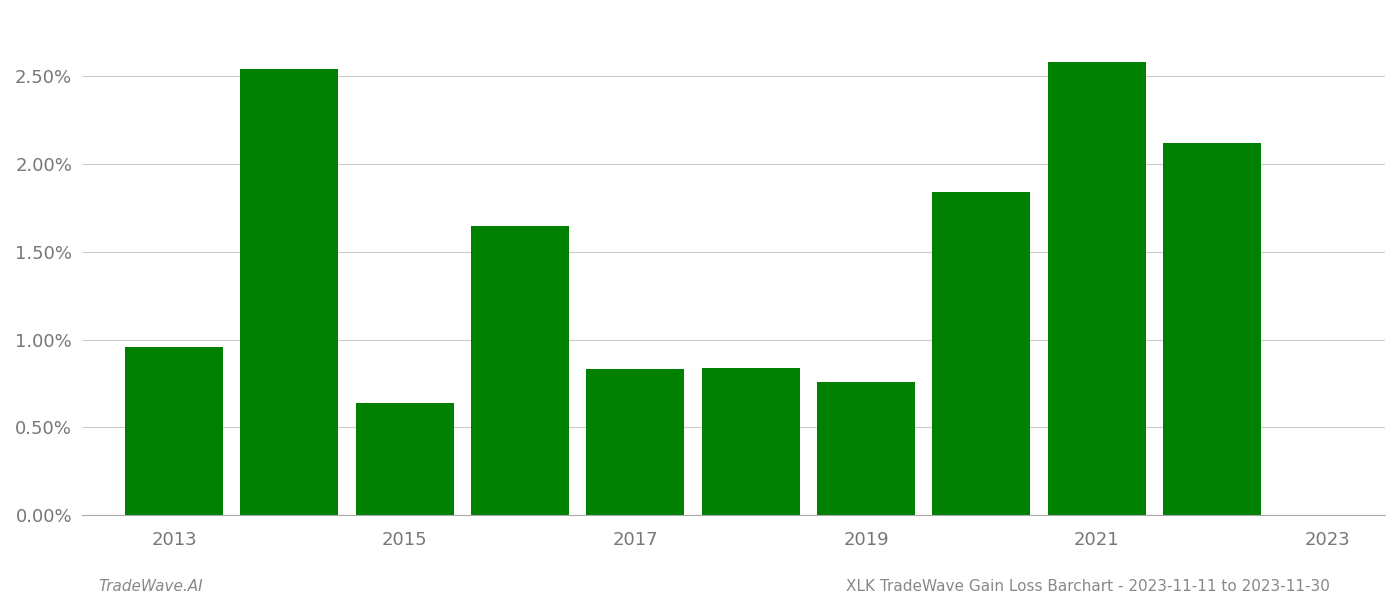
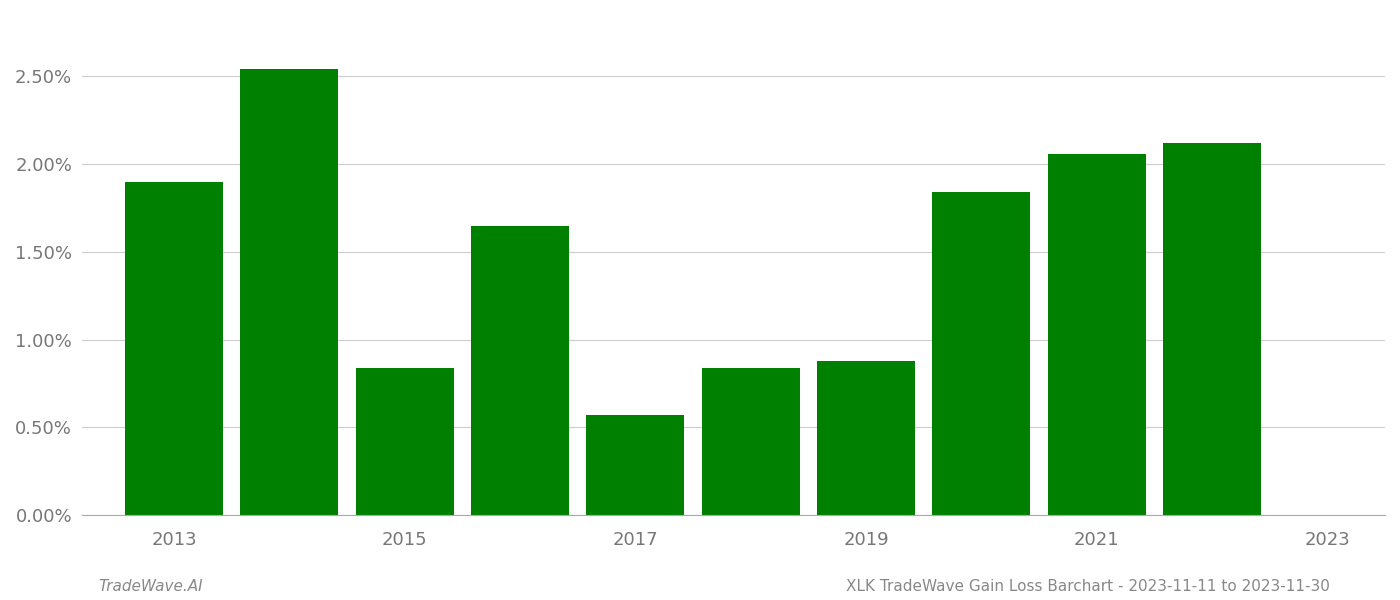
2013: 0.96% -> 1.90%
2015: 0.64% -> 0.84%
2017: 0.83% -> 0.57%
2019: 0.76% -> 0.88%
2021: 2.58% -> 2.06%
